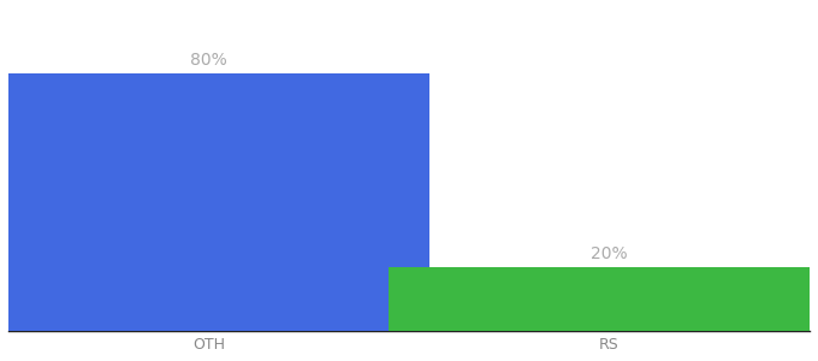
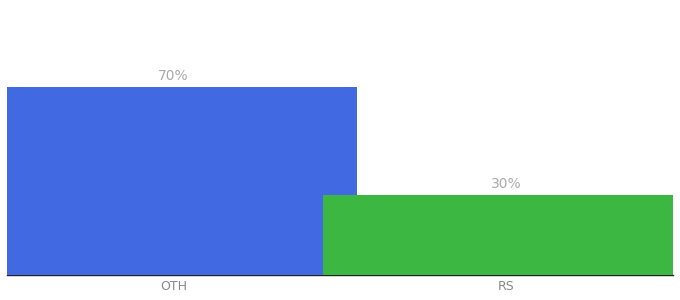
OTH: 80% -> 70%
RS: 20% -> 30%
